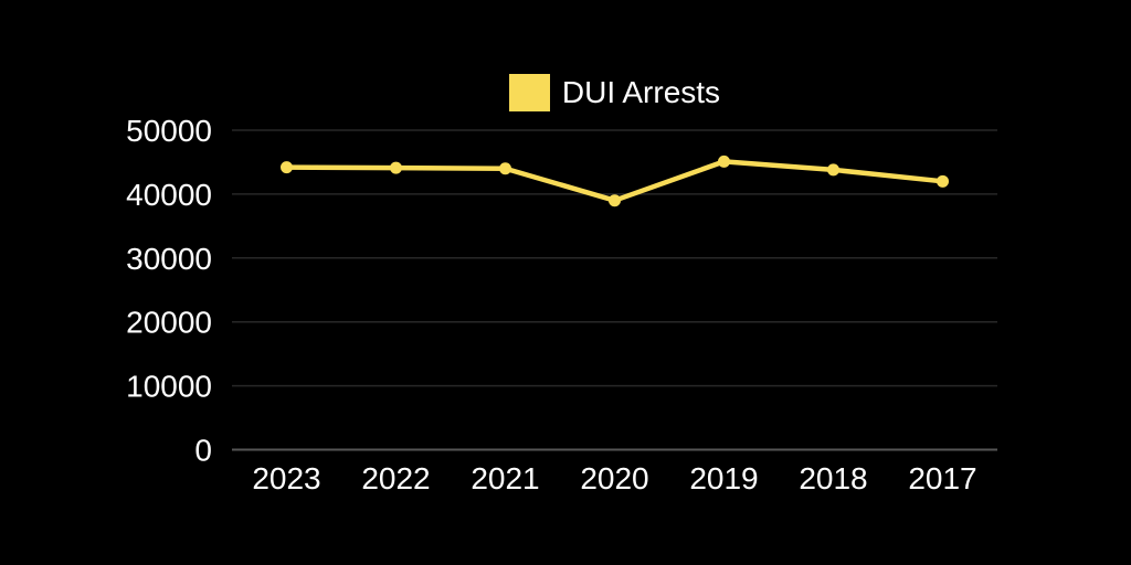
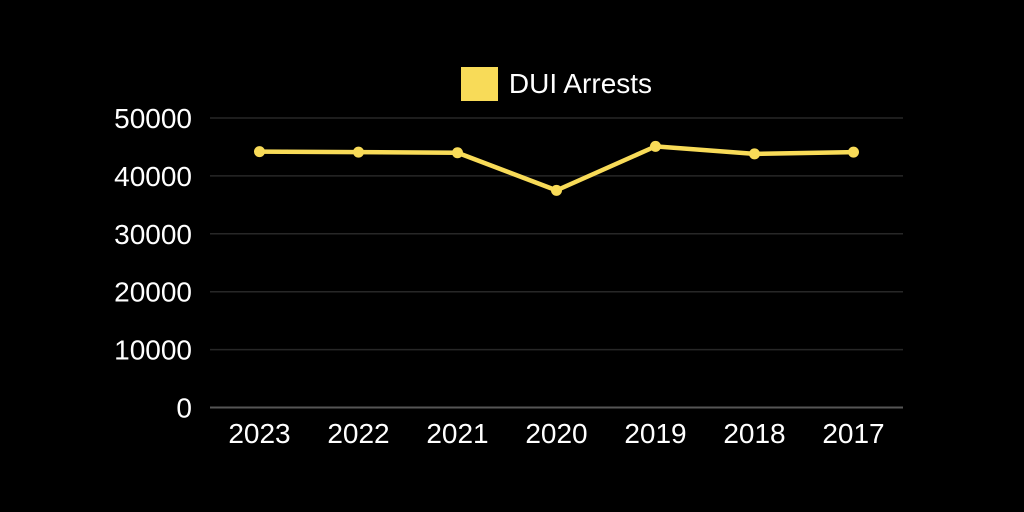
2020: 39000 -> 38000
2017: 42000 -> 44000
